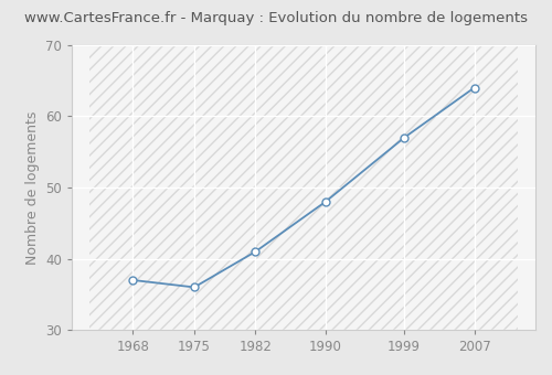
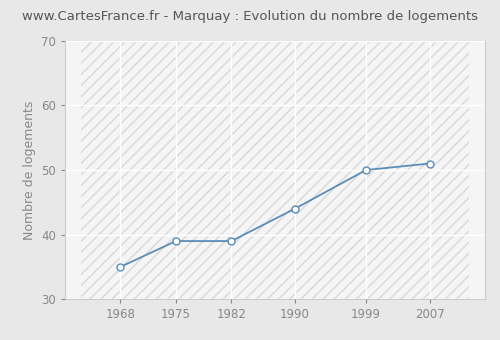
1968: 37 -> 35
1975: 36 -> 39
1982: 41 -> 39
1990: 48 -> 44
1999: 57 -> 50
2007: 64 -> 51
